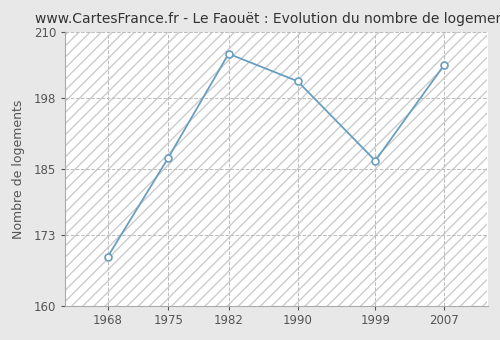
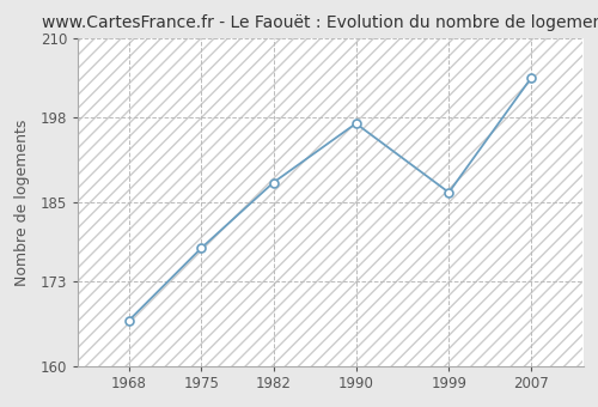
1968: 169.0 -> 167.0
1975: 187.0 -> 178.0
1982: 206.0 -> 188.0
1990: 201.0 -> 197.0
